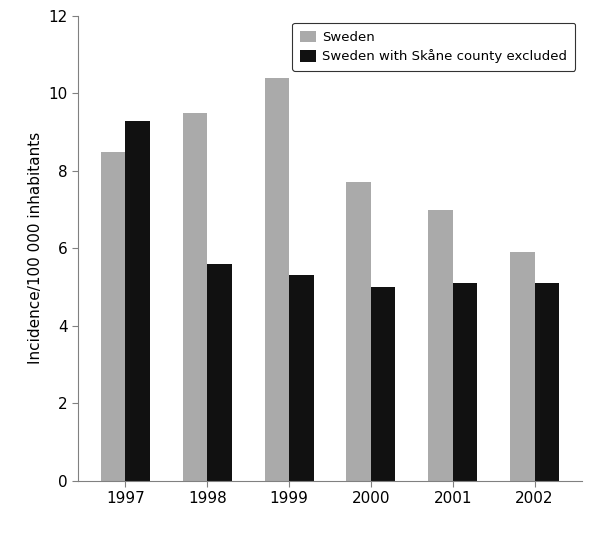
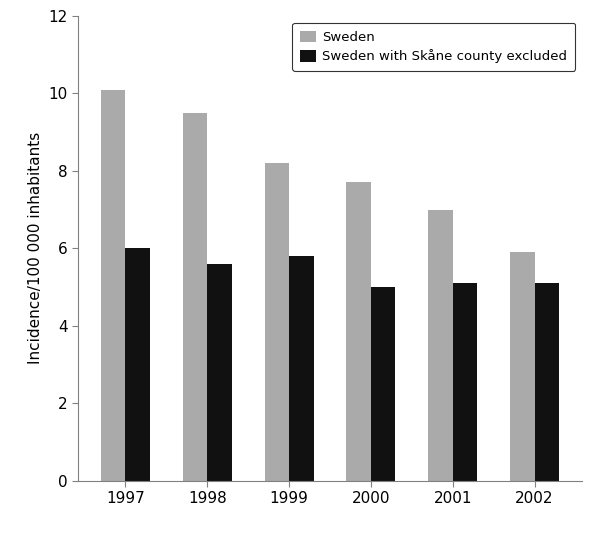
Sweden/1997: 8.5 -> 10.1
Sweden with Skåne county excluded/1997: 9.3 -> 6.0
Sweden/1999: 10.4 -> 8.2
Sweden with Skåne county excluded/1999: 5.3 -> 5.8
